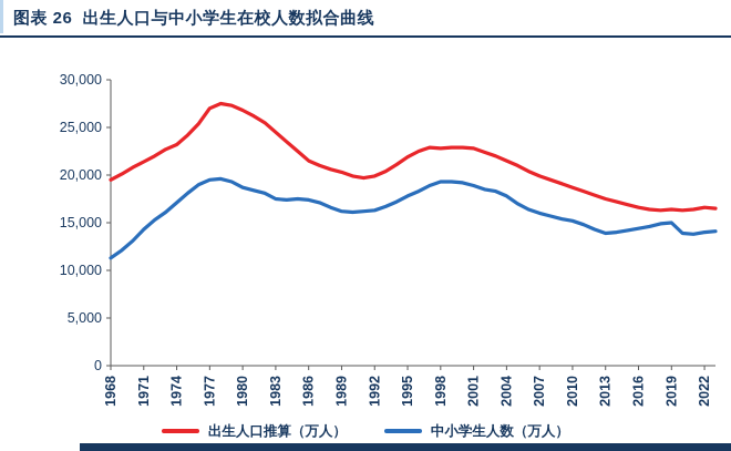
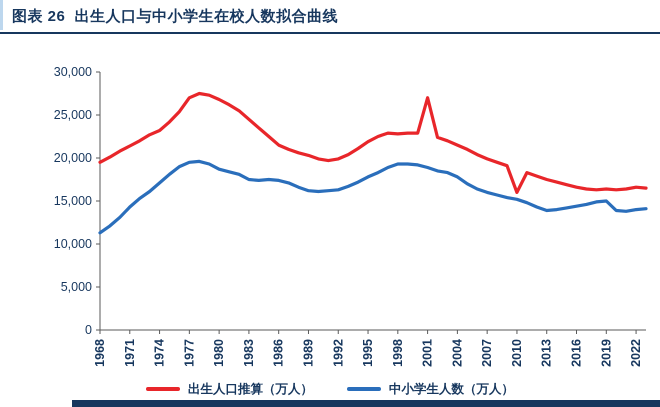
出生人口推算（万人）/2001: 23000 -> 27000
出生人口推算（万人）/2010: 19000 -> 16000
